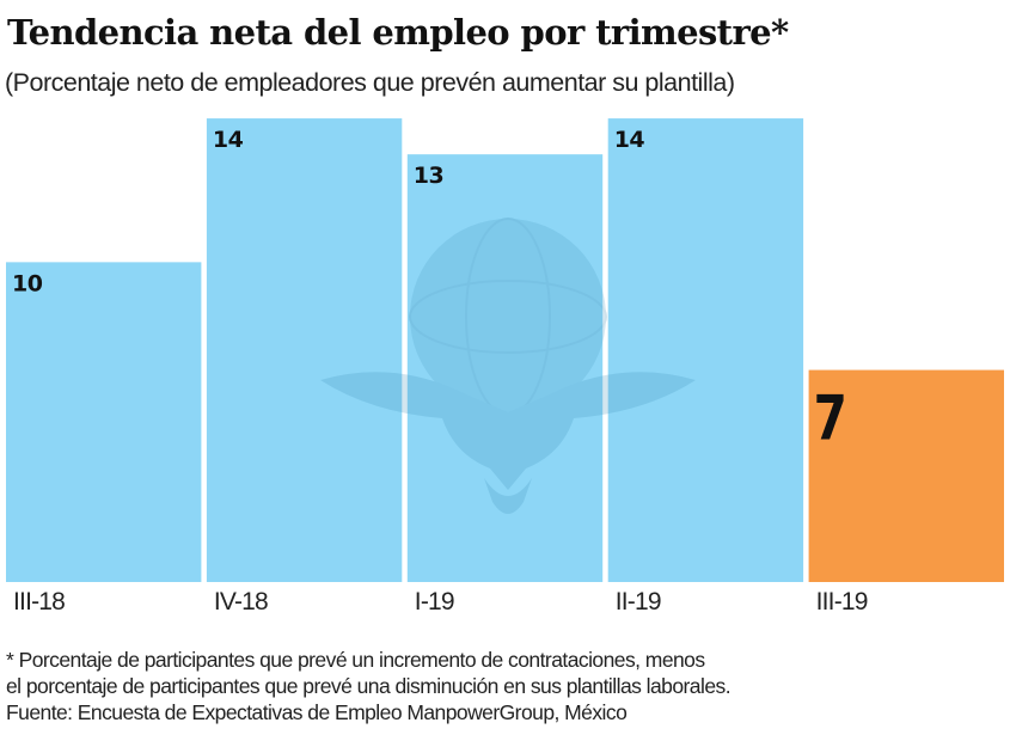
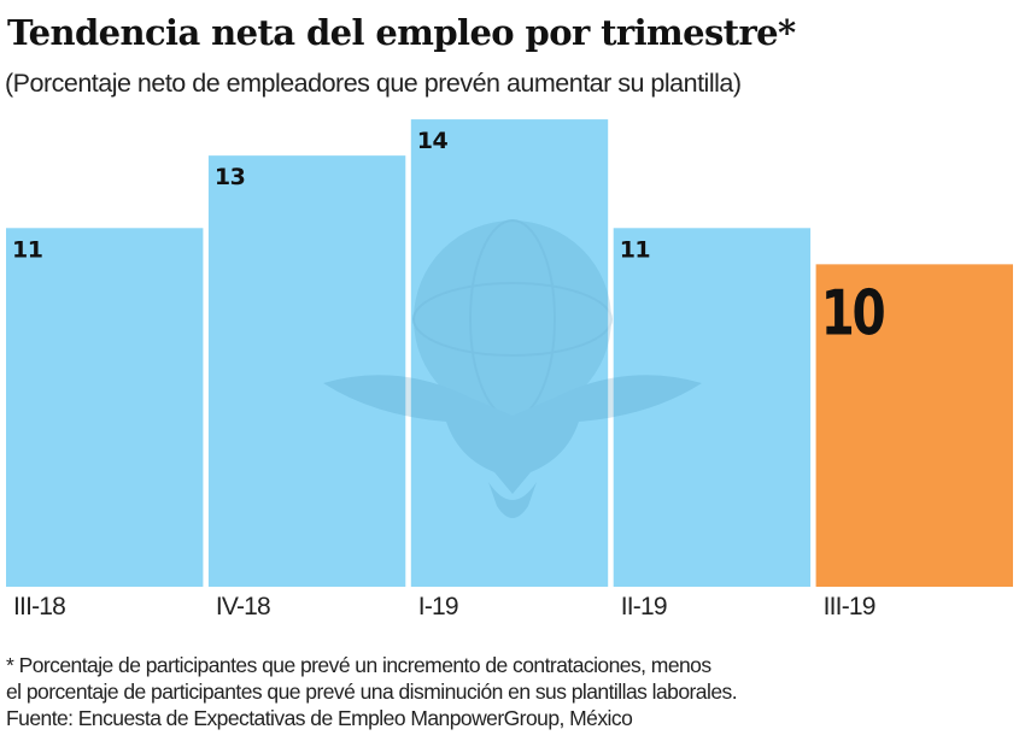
III-18: 10 -> 11
IV-18: 14 -> 13
I-19: 13 -> 14
II-19: 14 -> 11
III-19: 7 -> 10
